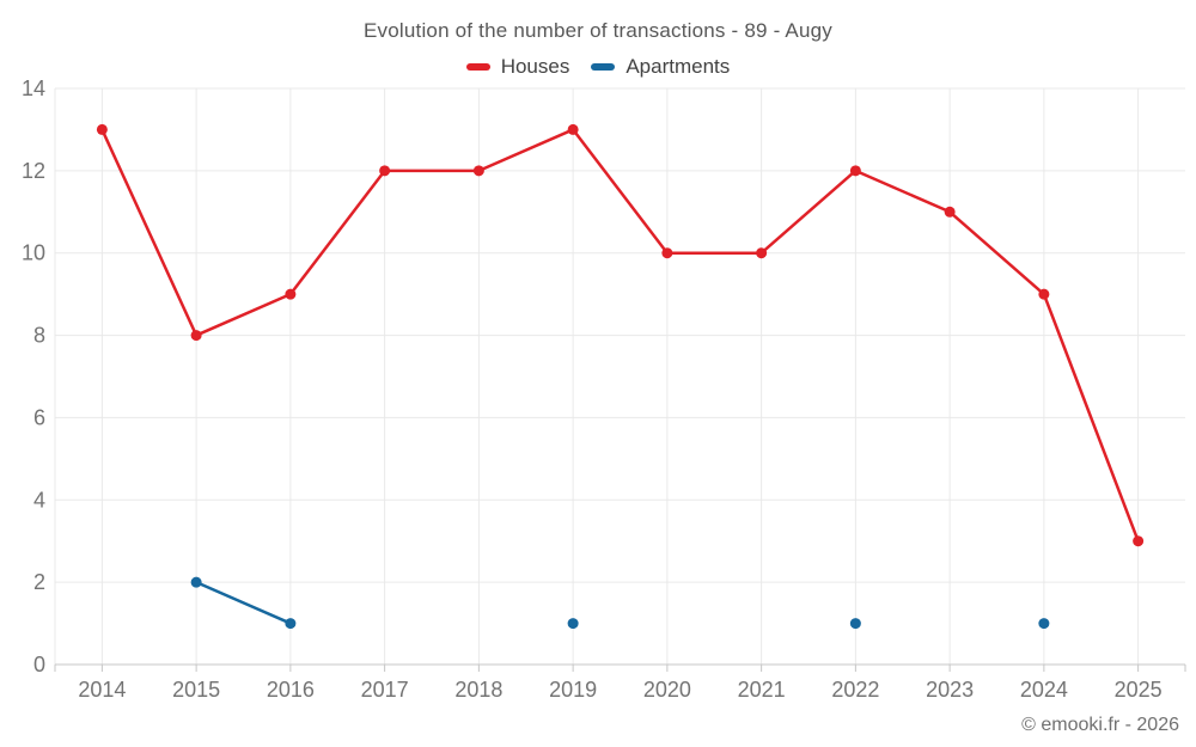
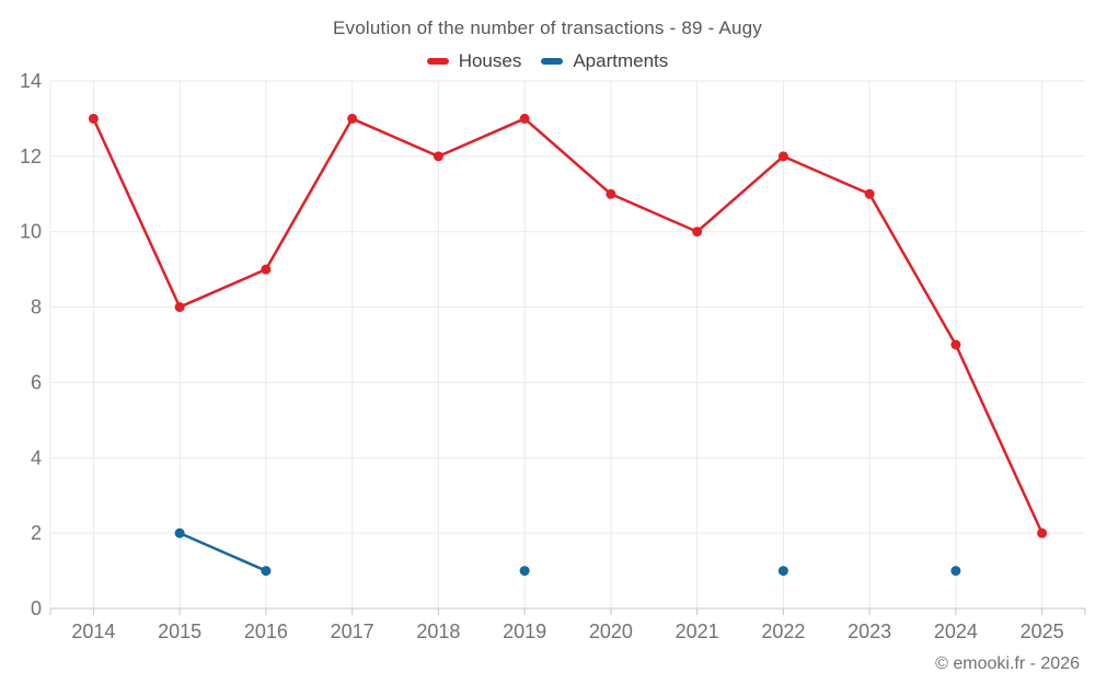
Houses/2017: 12 -> 13
Houses/2020: 10 -> 11
Houses/2024: 9 -> 7
Houses/2025: 3 -> 2
